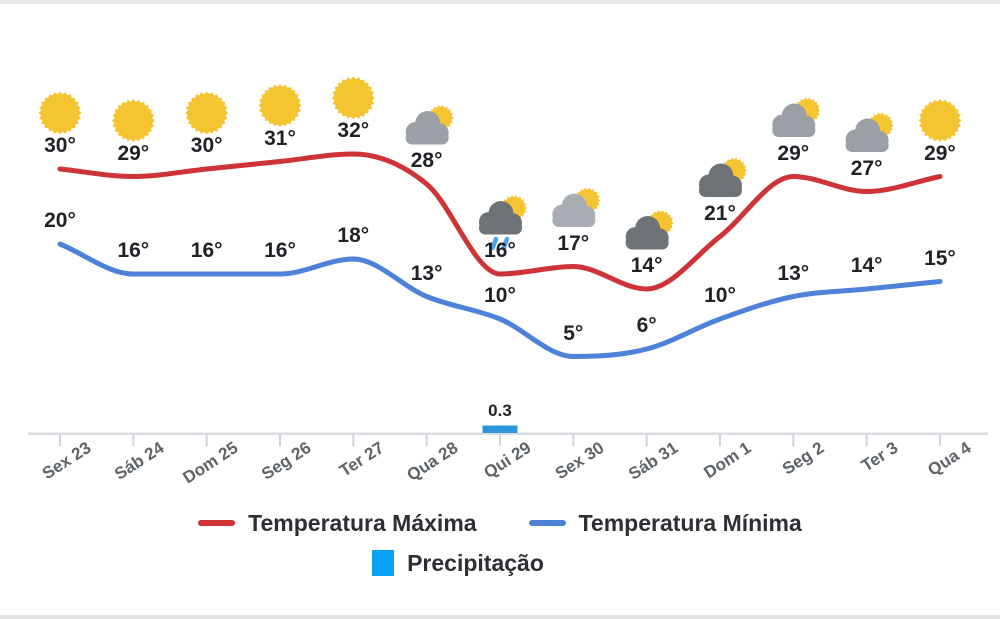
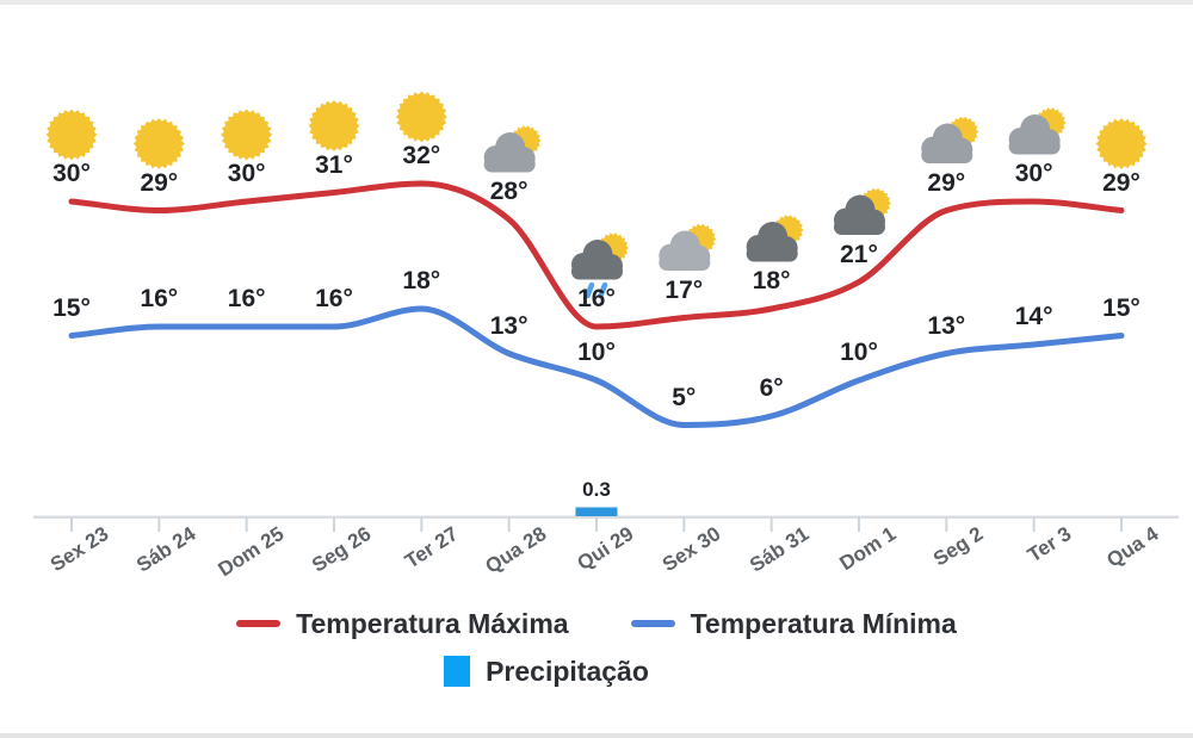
Temperatura Mínima/Sex 23: 20° -> 15°
Temperatura Máxima/Sáb 31: 14° -> 18°
Temperatura Máxima/Ter 3: 27° -> 30°
